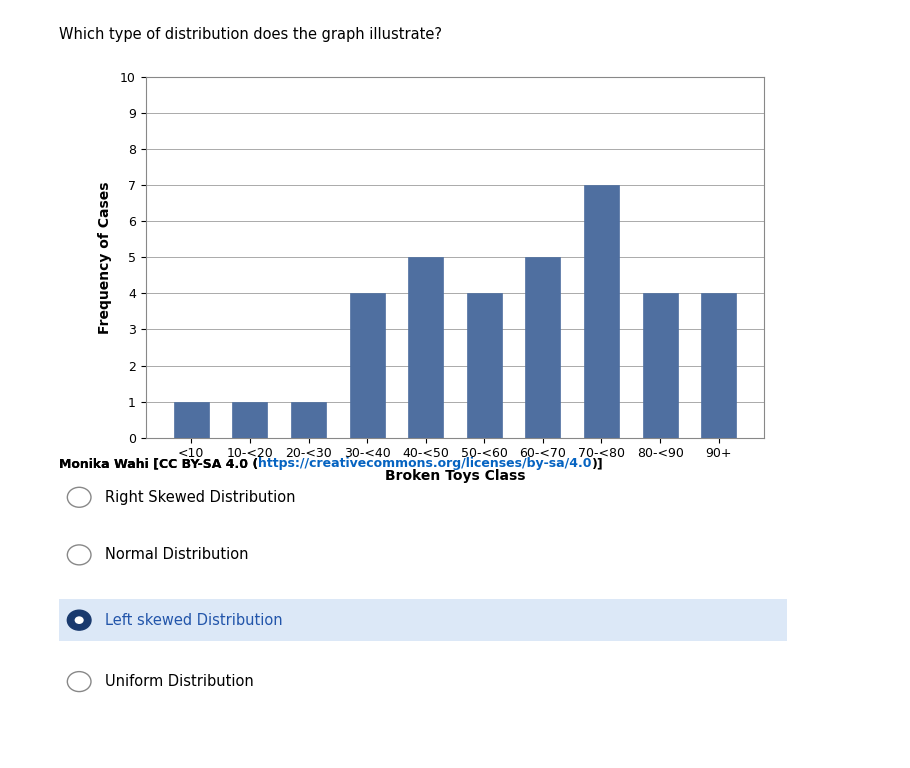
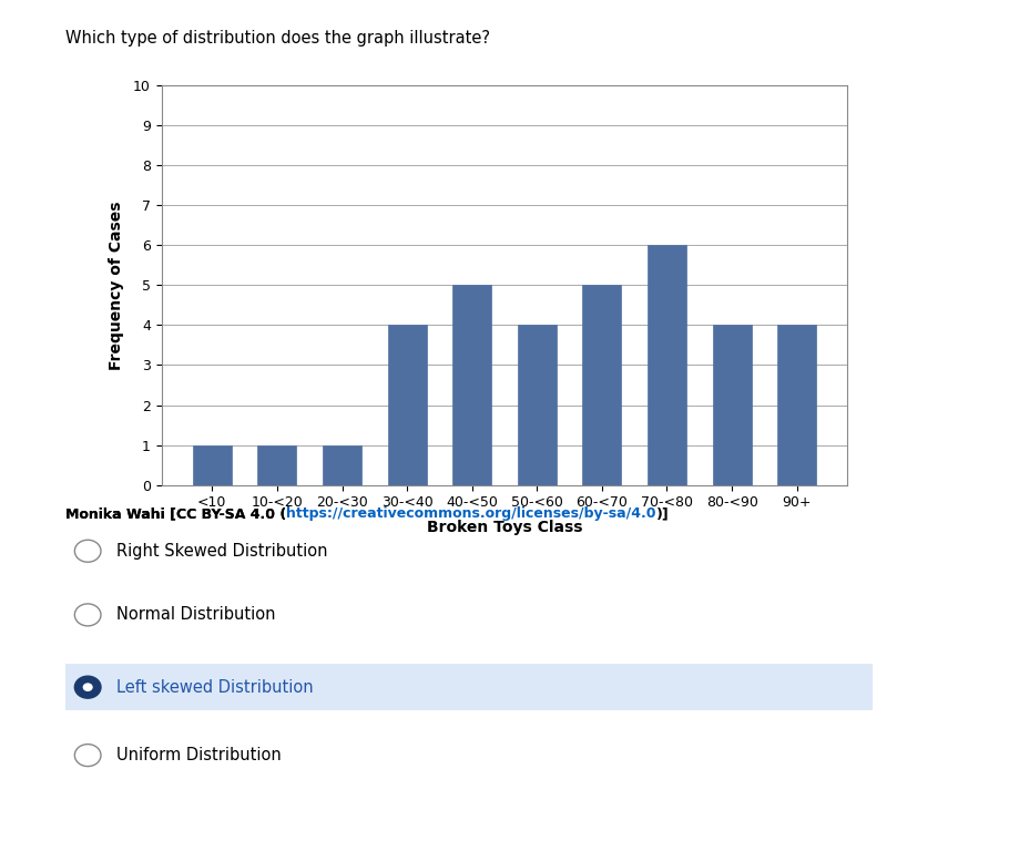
70-<80: 7 -> 6
